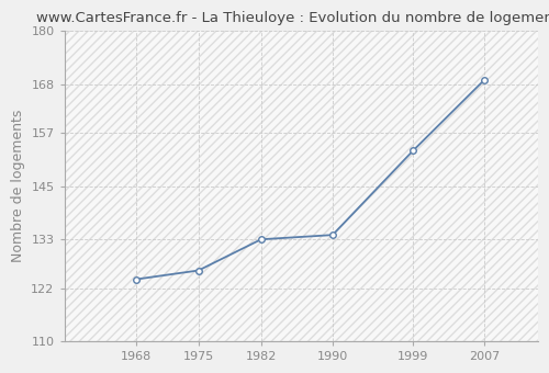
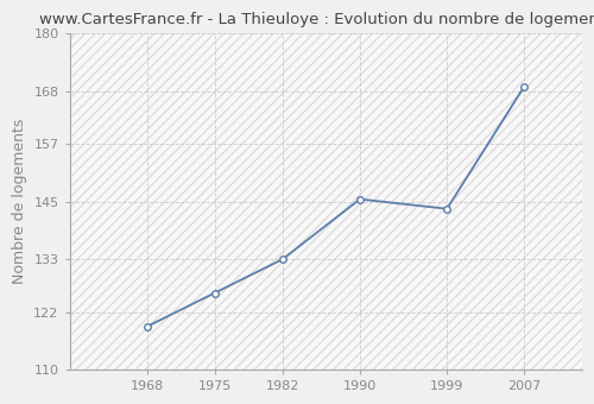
1968: 124.0 -> 119.0
1990: 134.0 -> 145.5
1999: 153.0 -> 143.5
